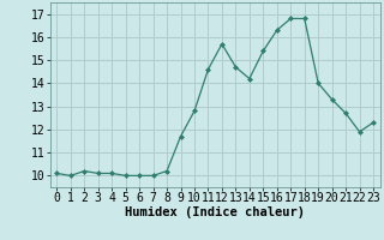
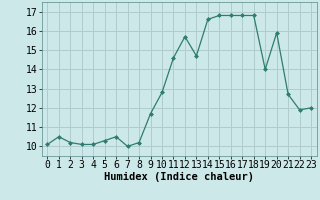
1: 10.0 -> 10.5
5: 10.0 -> 10.3
6: 10.0 -> 10.5
14: 14.2 -> 16.6
15: 15.4 -> 16.8
16: 16.3 -> 16.8
20: 13.3 -> 15.9
23: 12.3 -> 12.0
